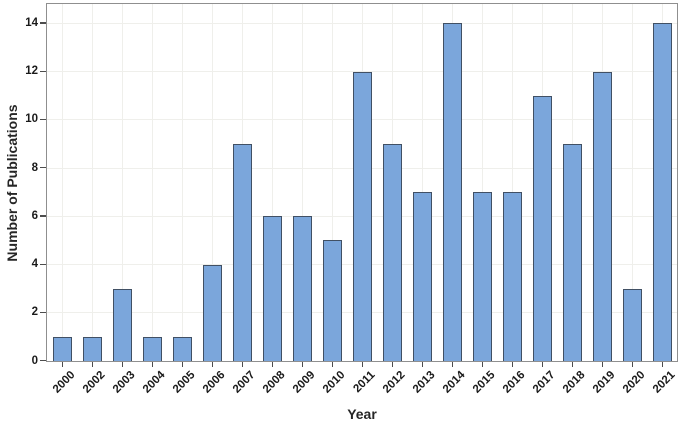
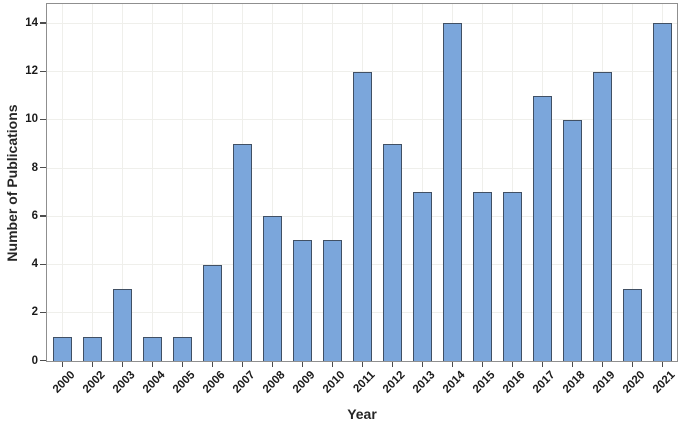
2009: 6 -> 5
2018: 9 -> 10
